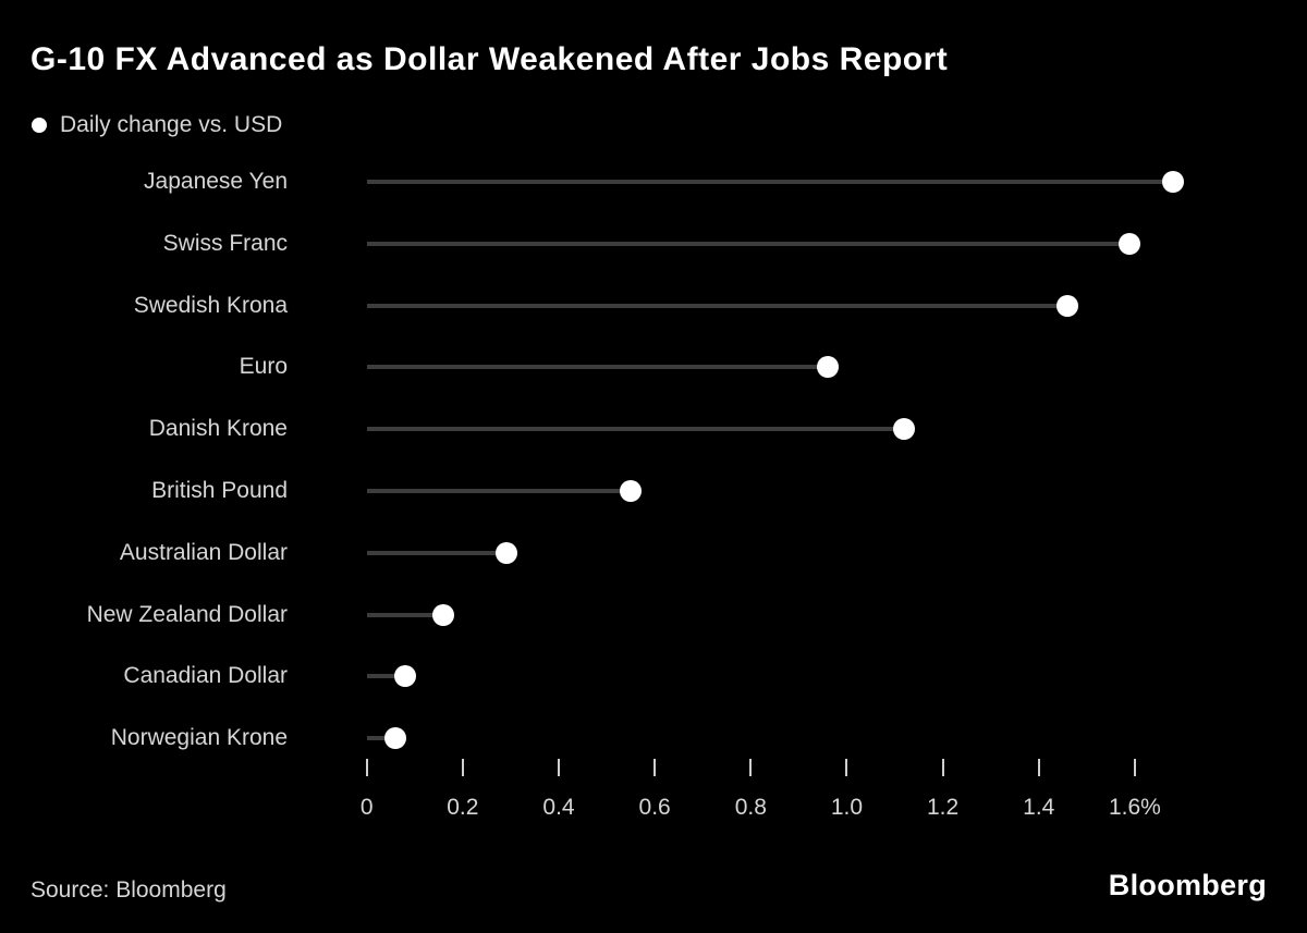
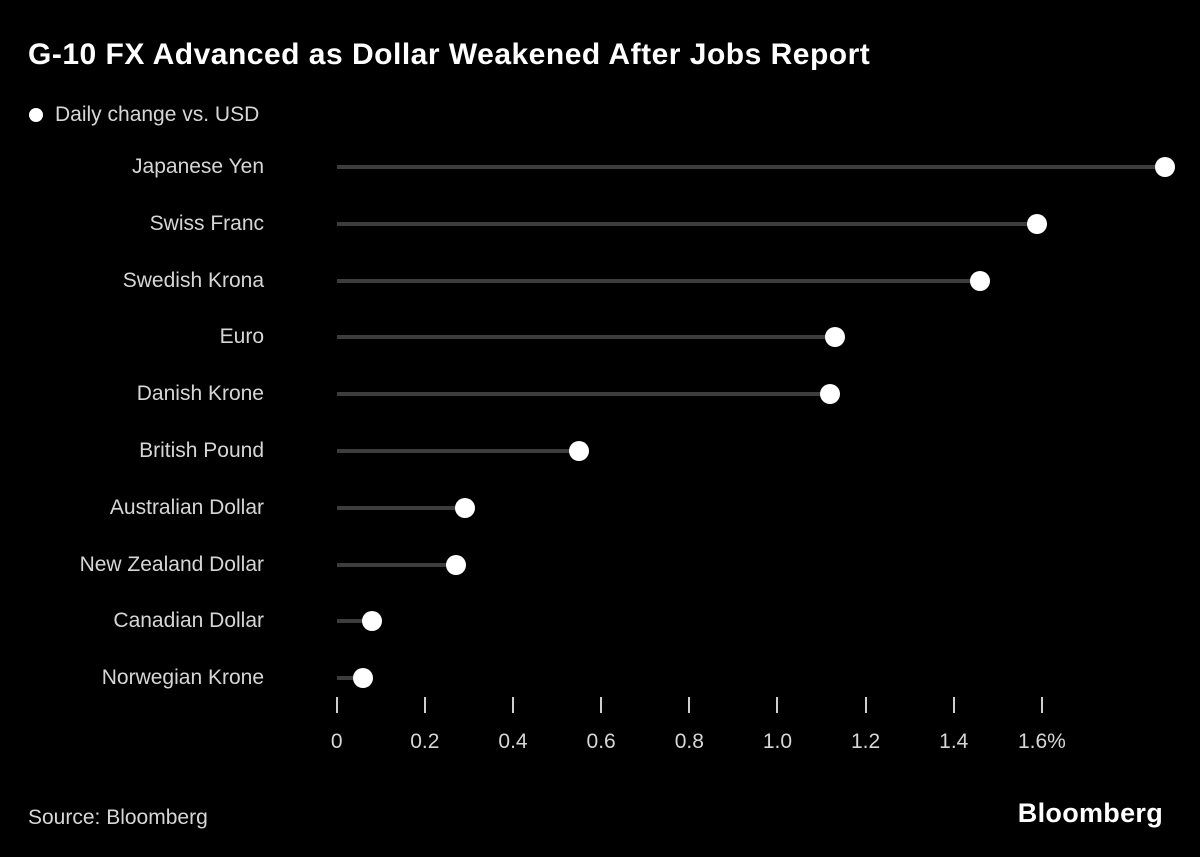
Japanese Yen: 1.68% -> 1.88%
Euro: 0.96% -> 1.13%
New Zealand Dollar: 0.16% -> 0.27%
